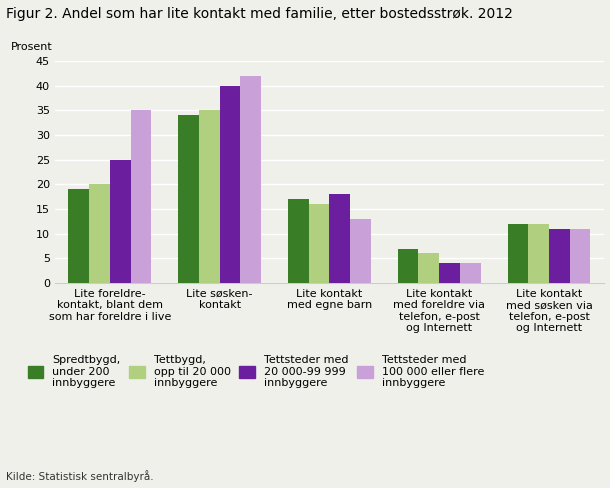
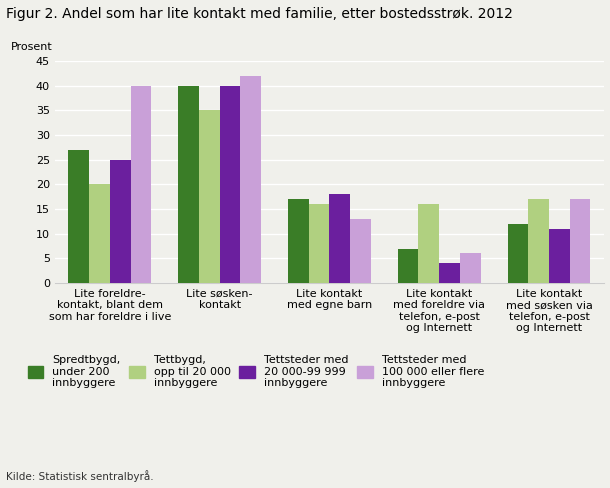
Spredtbygd, under 200 innbyggere/Lite foreldre- kontakt, blant dem som har foreldre i live: 19 -> 27
Tettsteder med 100 000 eller flere innbyggere/Lite foreldre- kontakt, blant dem som har foreldre i live: 35 -> 40
Spredtbygd, under 200 innbyggere/Lite søsken- kontakt: 34 -> 40
Tettbygd, opp til 20 000 innbyggere/Lite kontakt med foreldre via telefon, e-post og Internett: 6 -> 16
Tettsteder med 100 000 eller flere innbyggere/Lite kontakt med foreldre via telefon, e-post og Internett: 4 -> 6
Tettbygd, opp til 20 000 innbyggere/Lite kontakt med søsken via telefon, e-post og Internett: 12 -> 17
Tettsteder med 100 000 eller flere innbyggere/Lite kontakt med søsken via telefon, e-post og Internett: 11 -> 17
